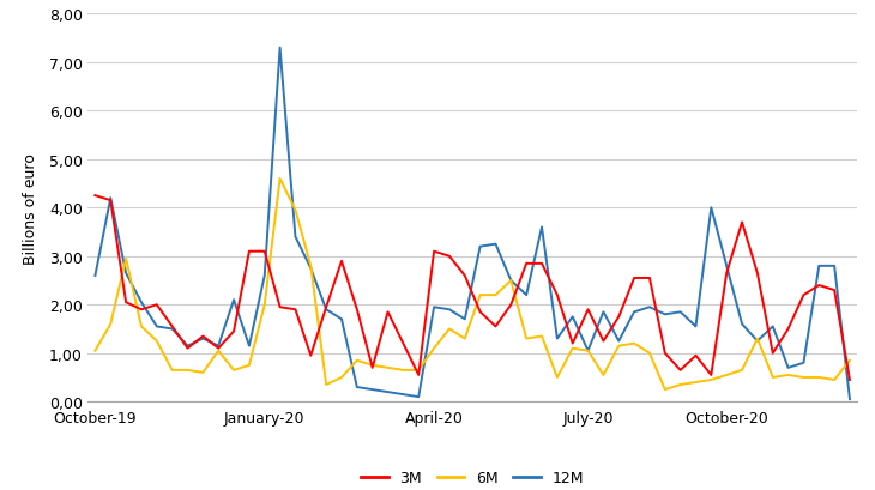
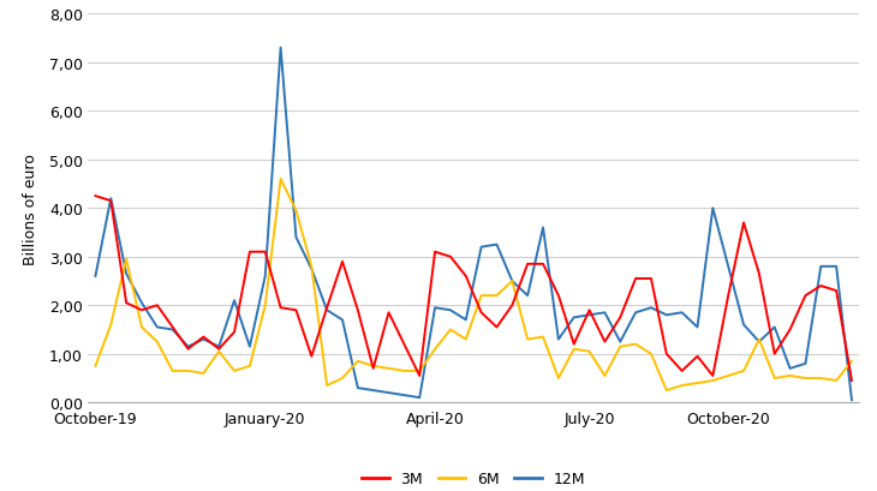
6M/October-19: 1,05 -> 0,75
12M/July-20: 1,05 -> 1,80
3M/October-20: 2,65 -> 2,20
